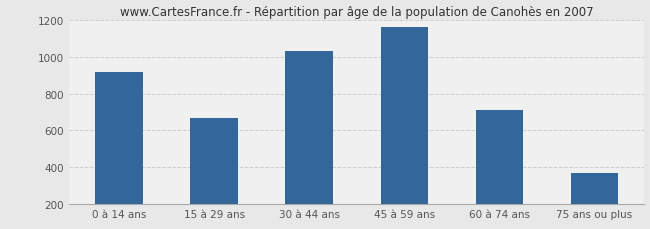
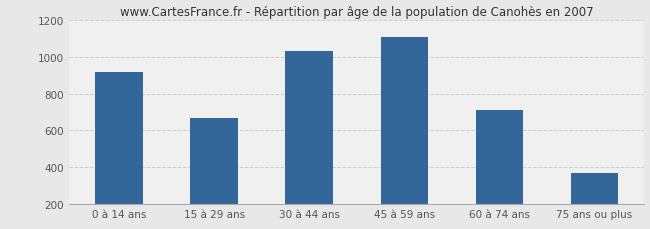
45 à 59 ans: 1160 -> 1110
